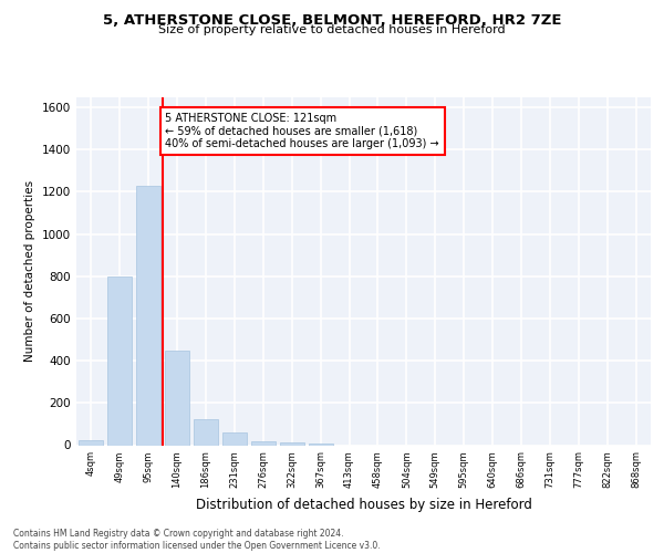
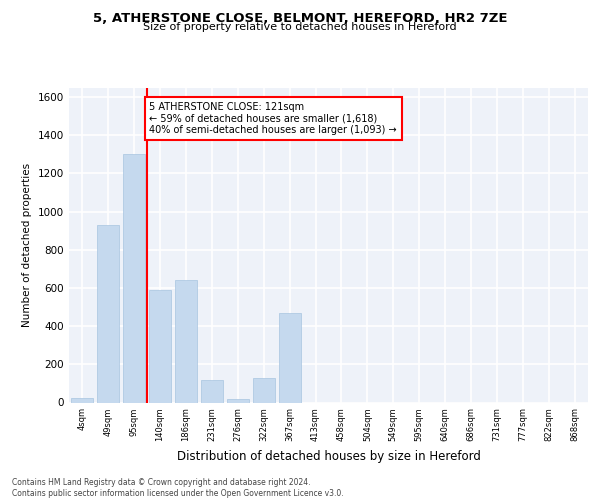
49sqm: 800 -> 930
95sqm: 1230 -> 1300
140sqm: 450 -> 590
186sqm: 120 -> 640
231sqm: 60 -> 120
322sqm: 10 -> 130
367sqm: 10 -> 470
